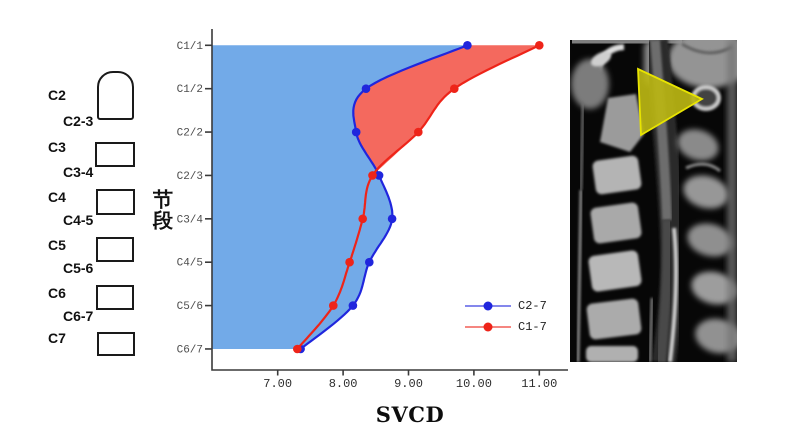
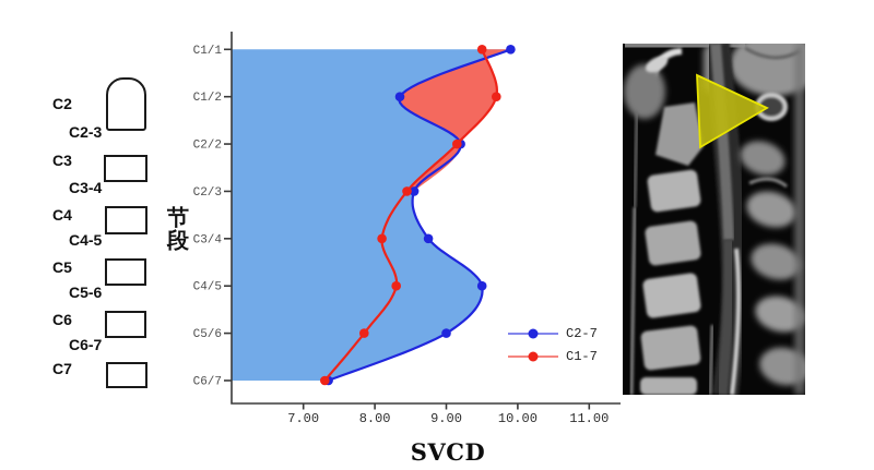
C1-7/C1/1: 11.0 -> 9.5
C2-7/C2/2: 8.2 -> 9.2
C1-7/C3/4: 8.3 -> 8.1
C2-7/C4/5: 8.4 -> 9.5
C1-7/C4/5: 8.1 -> 8.3
C2-7/C5/6: 8.2 -> 9.0
